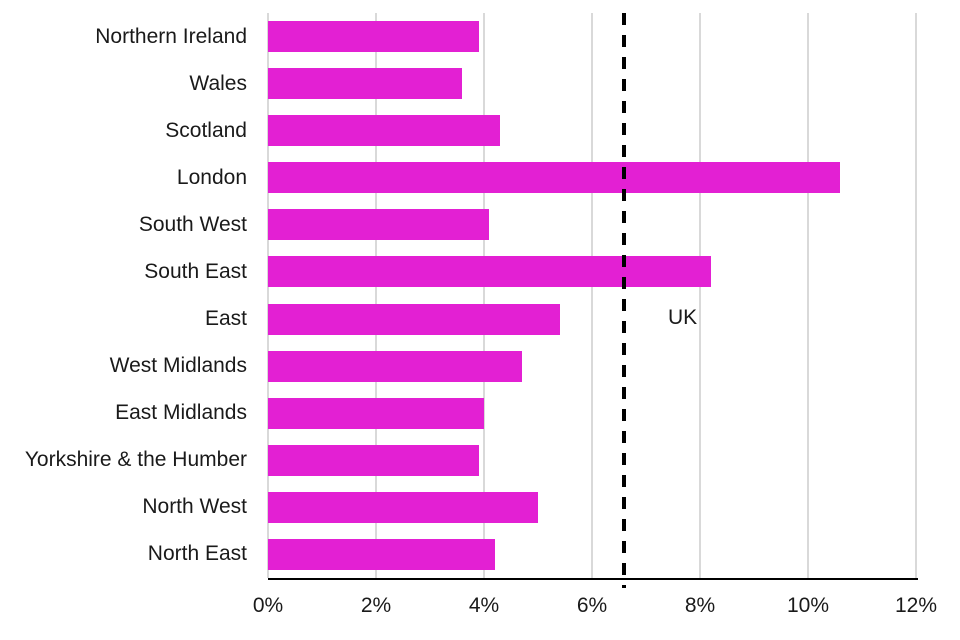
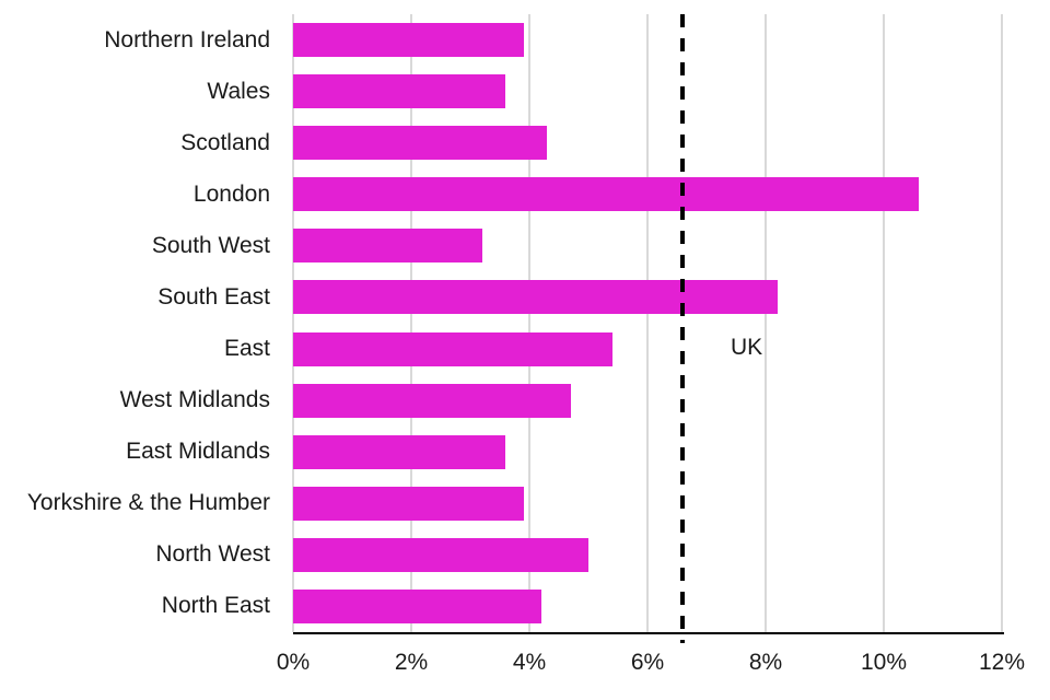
South West: 4.1% -> 3.2%
East Midlands: 4.0% -> 3.6%
